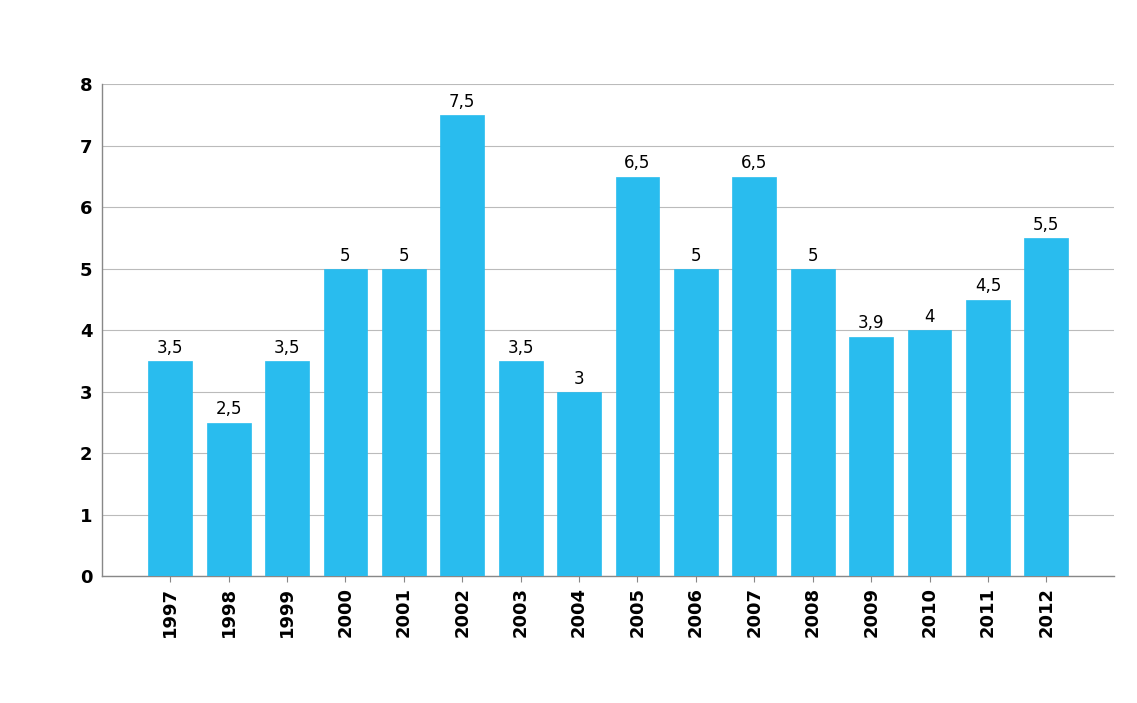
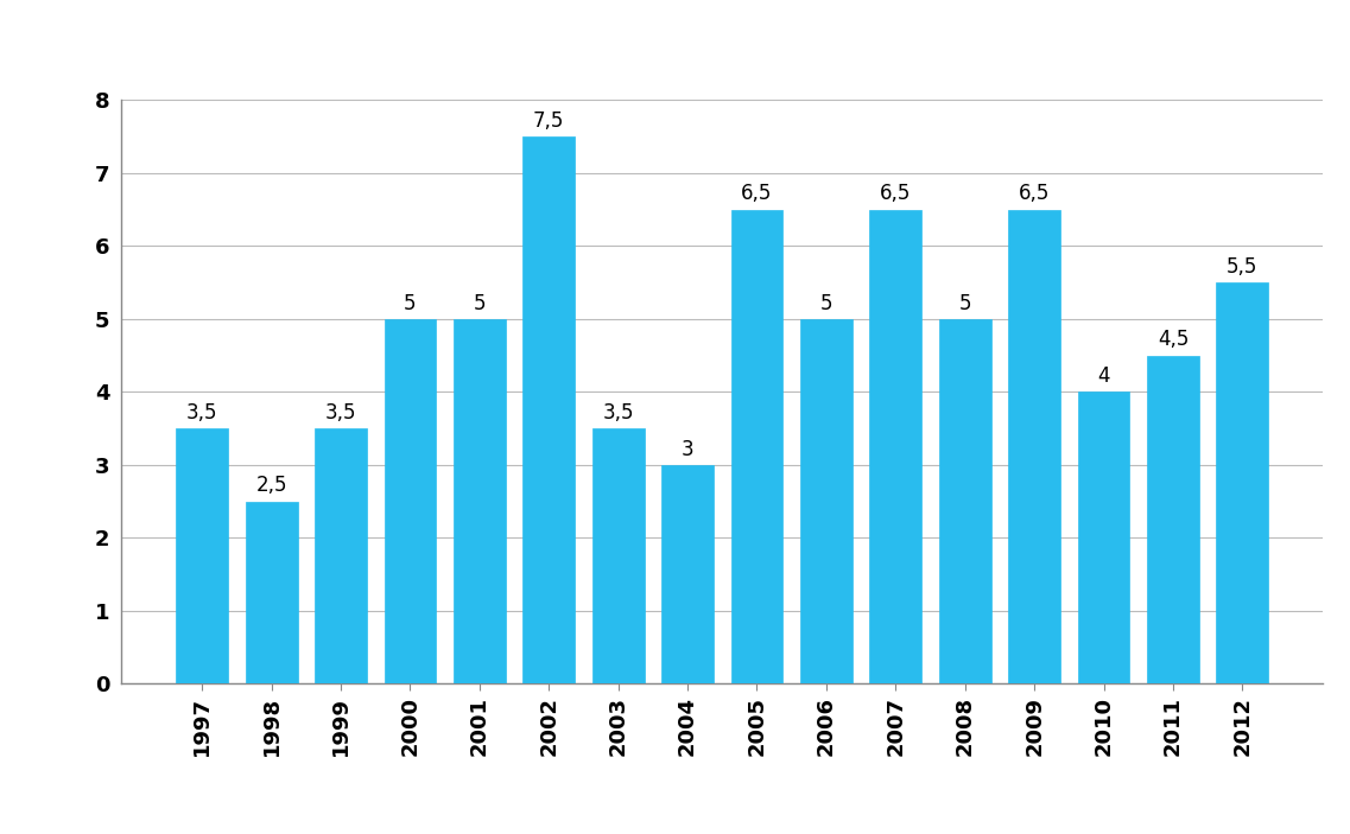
2009: 3,9 -> 6,5
